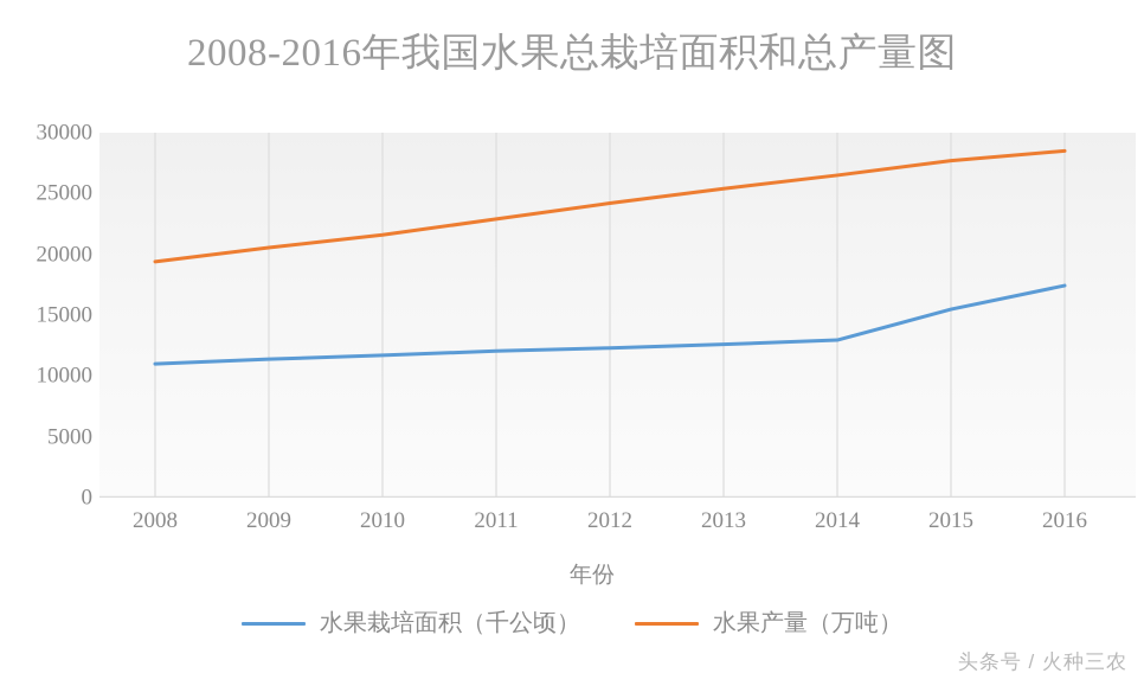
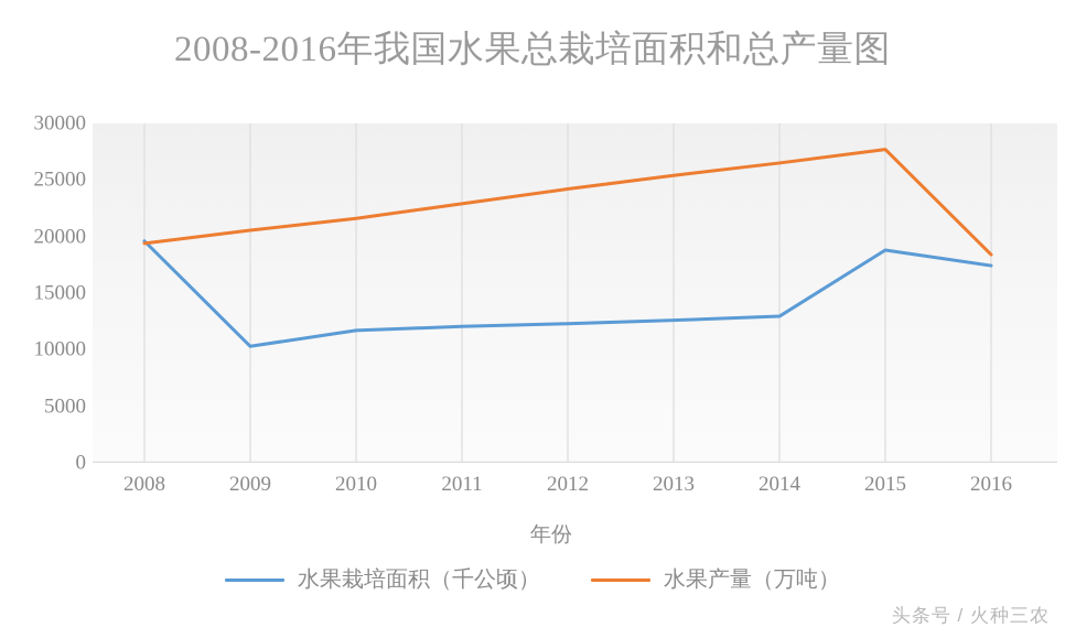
水果栽培面积（千公顷）/2008: 11000 -> 19600
水果栽培面积（千公顷）/2009: 11400 -> 10300
水果栽培面积（千公顷）/2015: 15500 -> 18800
水果产量（万吨）/2016: 28500 -> 18400
